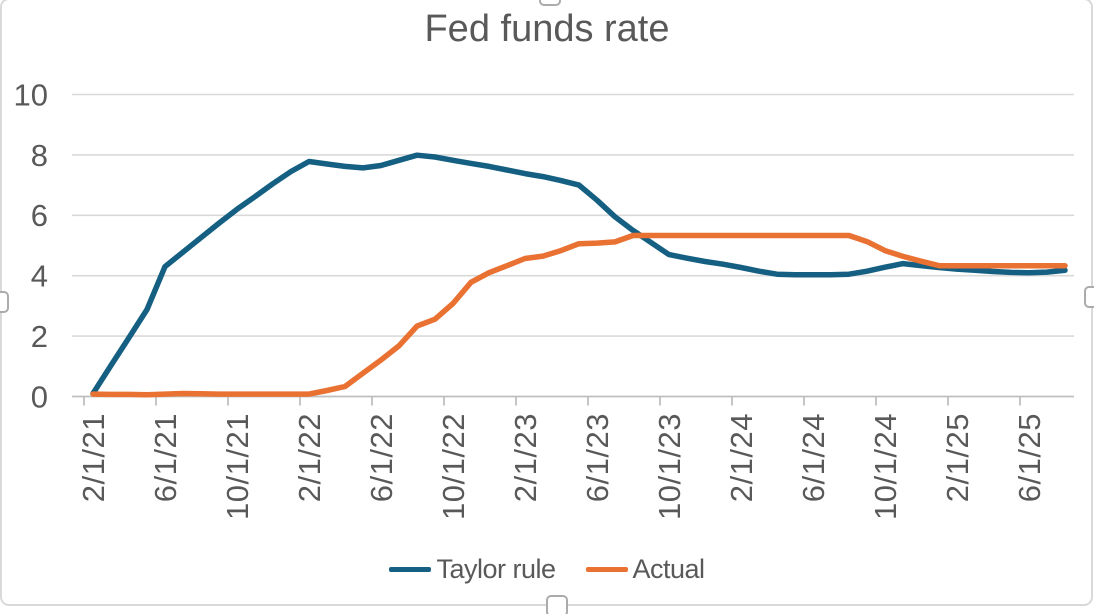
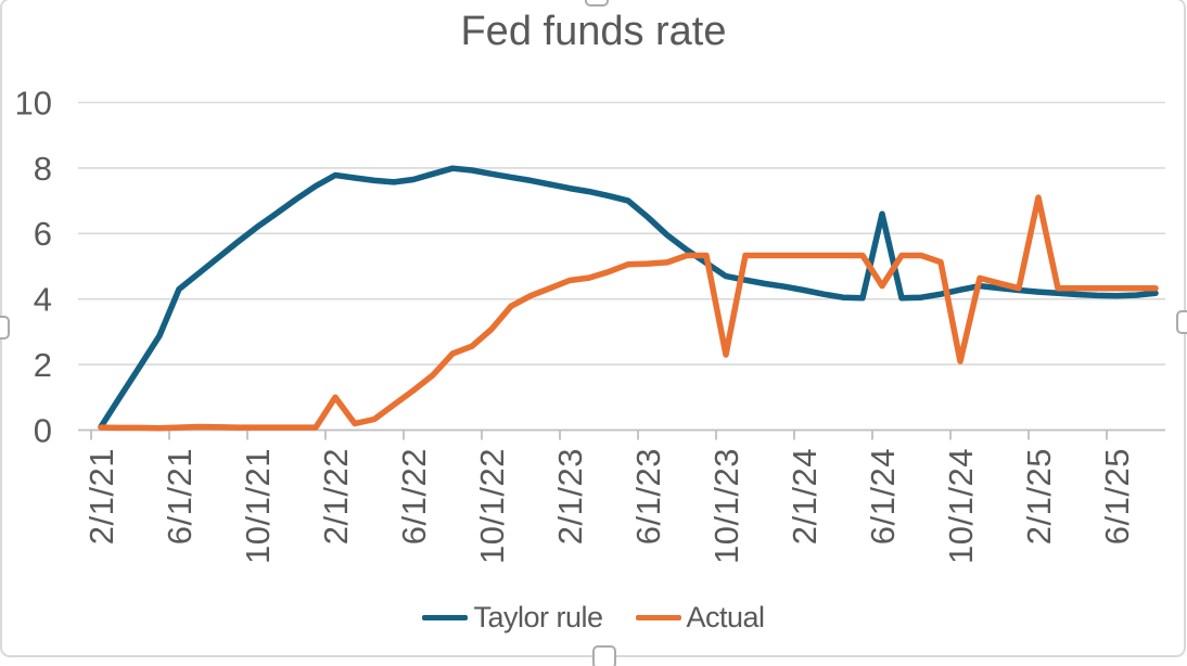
Actual/2/1/22: 0.1 -> 1.0
Actual/10/1/23: 5.3 -> 2.3
Taylor rule/6/1/24: 4.0 -> 6.6
Actual/6/1/24: 5.3 -> 4.4
Actual/10/1/24: 4.8 -> 2.1
Actual/2/1/25: 4.3 -> 7.1
